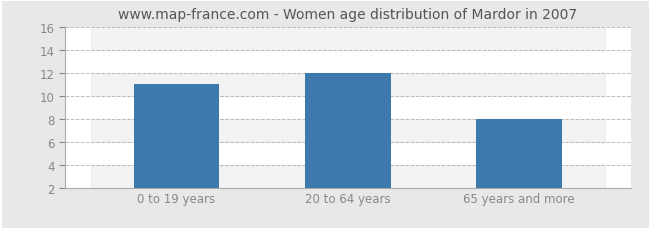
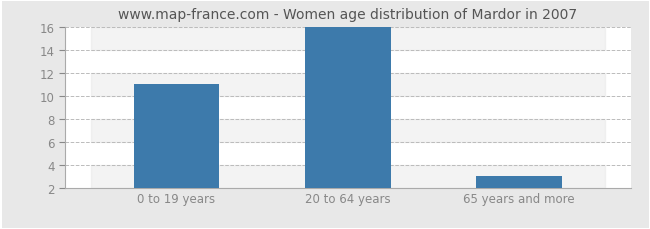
20 to 64 years: 12 -> 16
65 years and more: 8 -> 3
